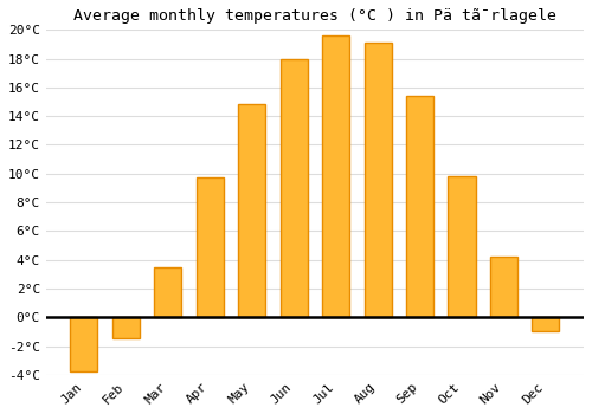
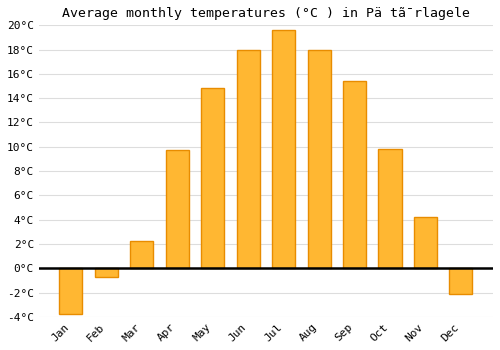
Feb: -1.5°C -> -0.7°C
Mar: 3.5°C -> 2.2°C
Aug: 19.1°C -> 18.0°C
Dec: -1.0°C -> -2.1°C
